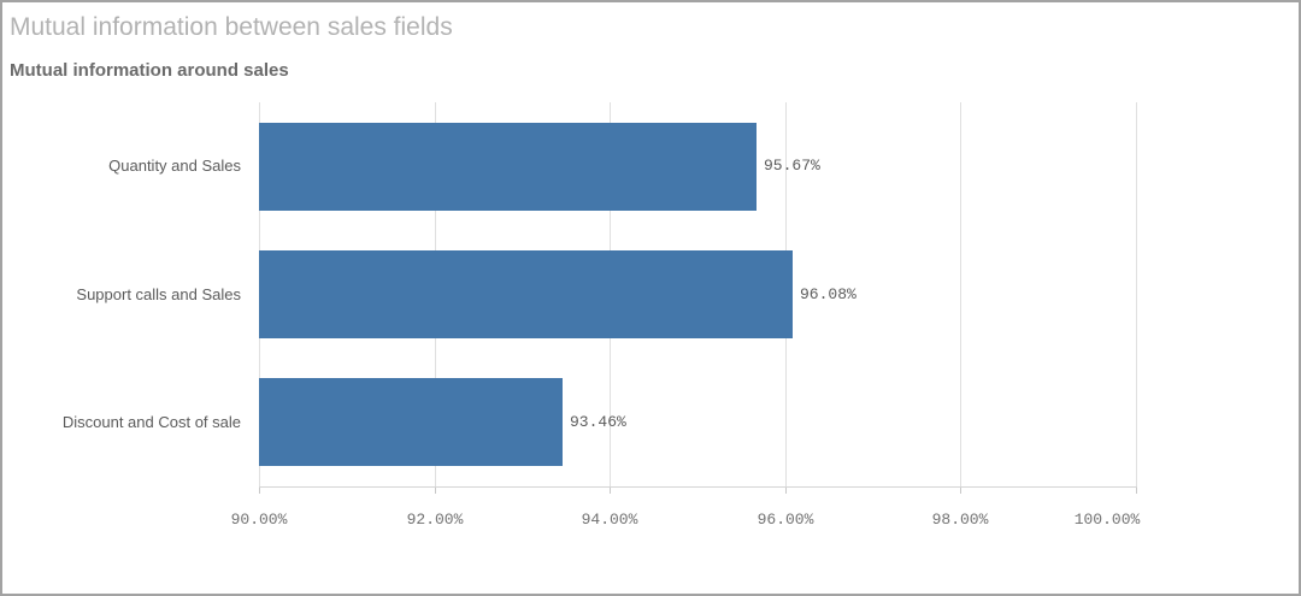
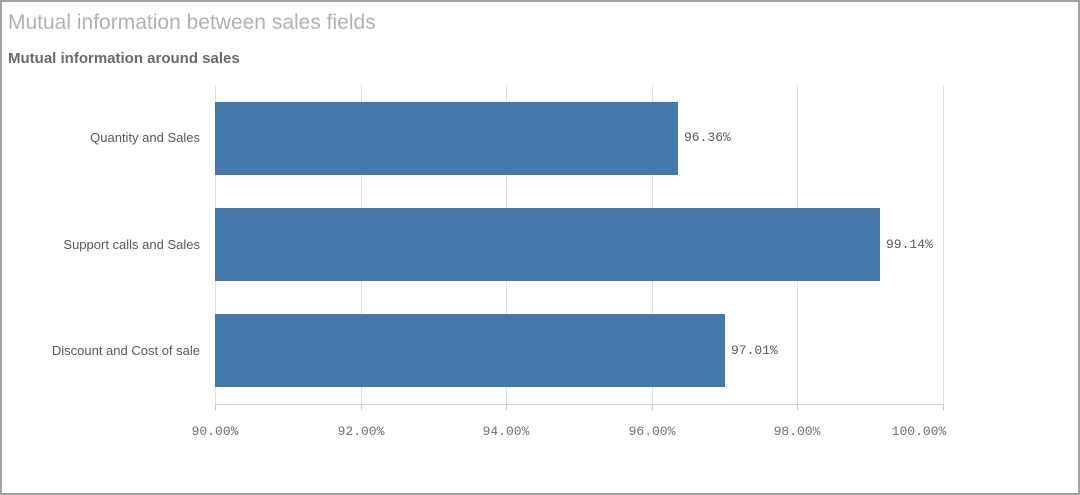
Quantity and Sales: 95.67% -> 96.36%
Support calls and Sales: 96.08% -> 99.14%
Discount and Cost of sale: 93.46% -> 97.01%
